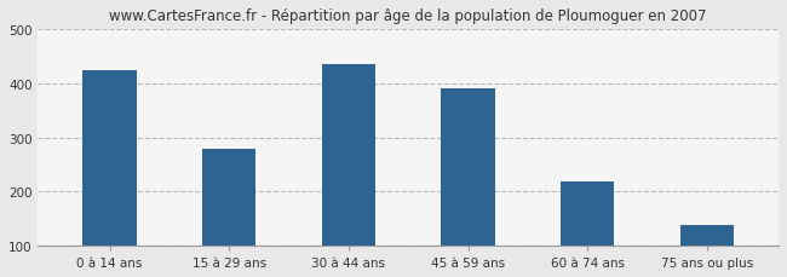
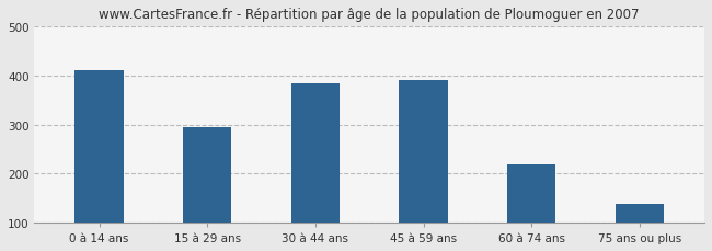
0 à 14 ans: 425 -> 410
15 à 29 ans: 278 -> 295
30 à 44 ans: 435 -> 385
